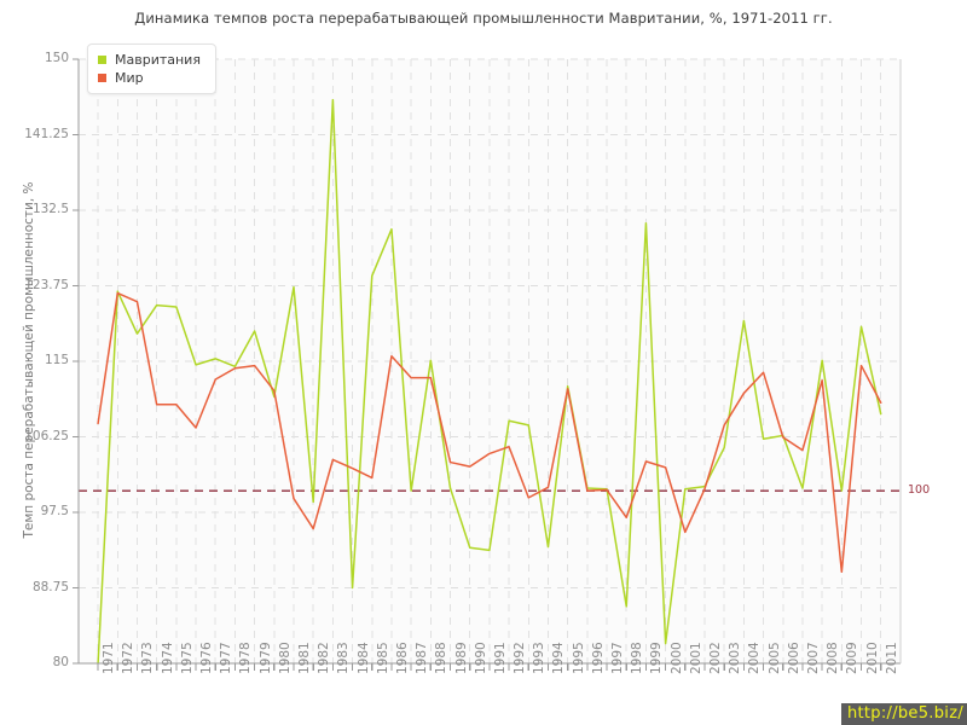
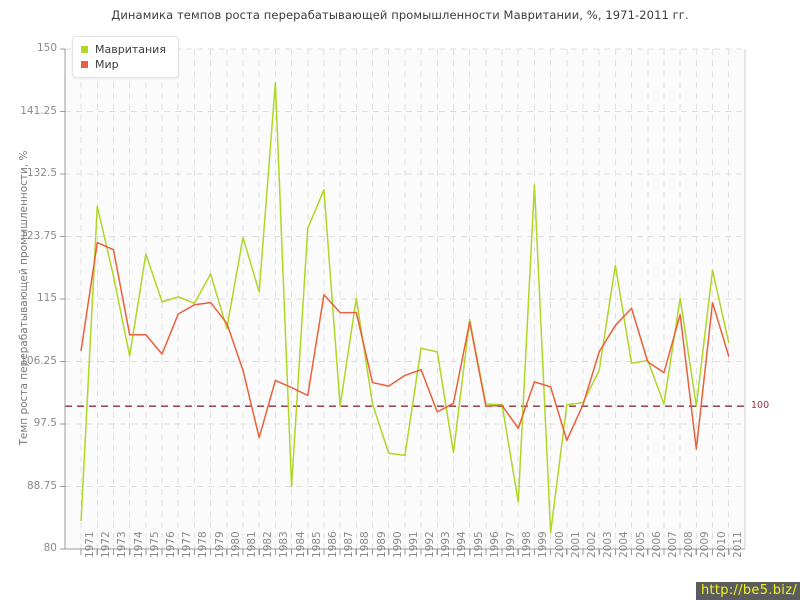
Мавритания/1971: 80 -> 84
Мавритания/1972: 123 -> 128
Мавритания/1974: 122 -> 107
Мир/1981: 99 -> 105
Мавритания/1982: 99 -> 116
Мир/2009: 91 -> 94
Мир/2011: 110 -> 107
